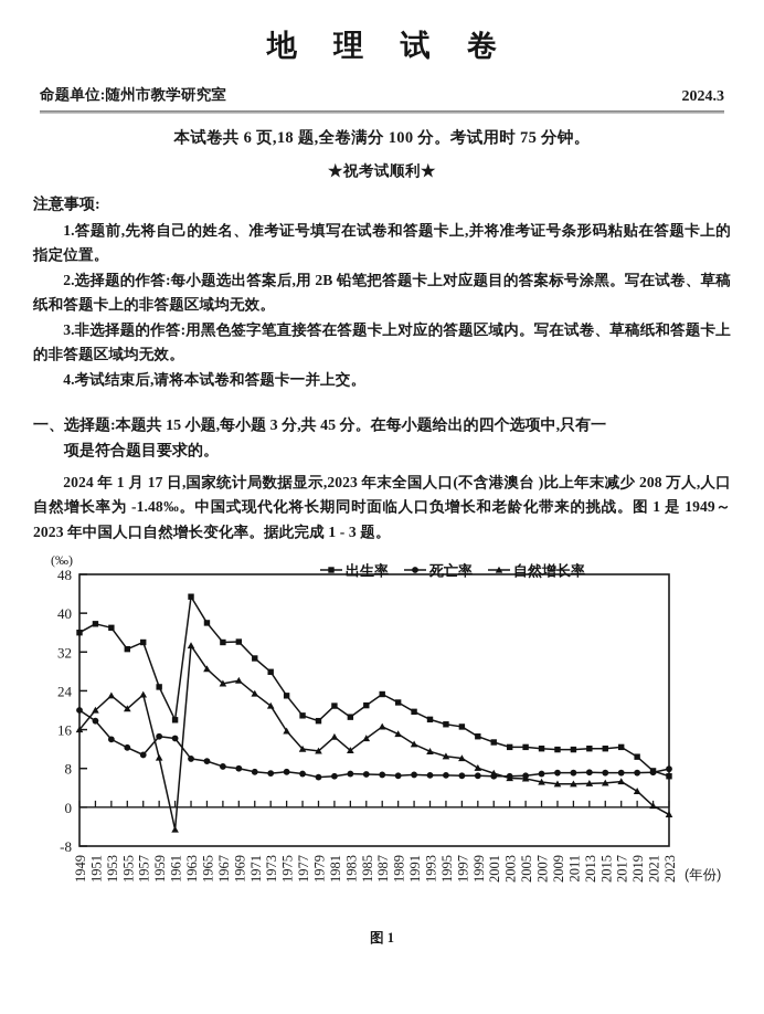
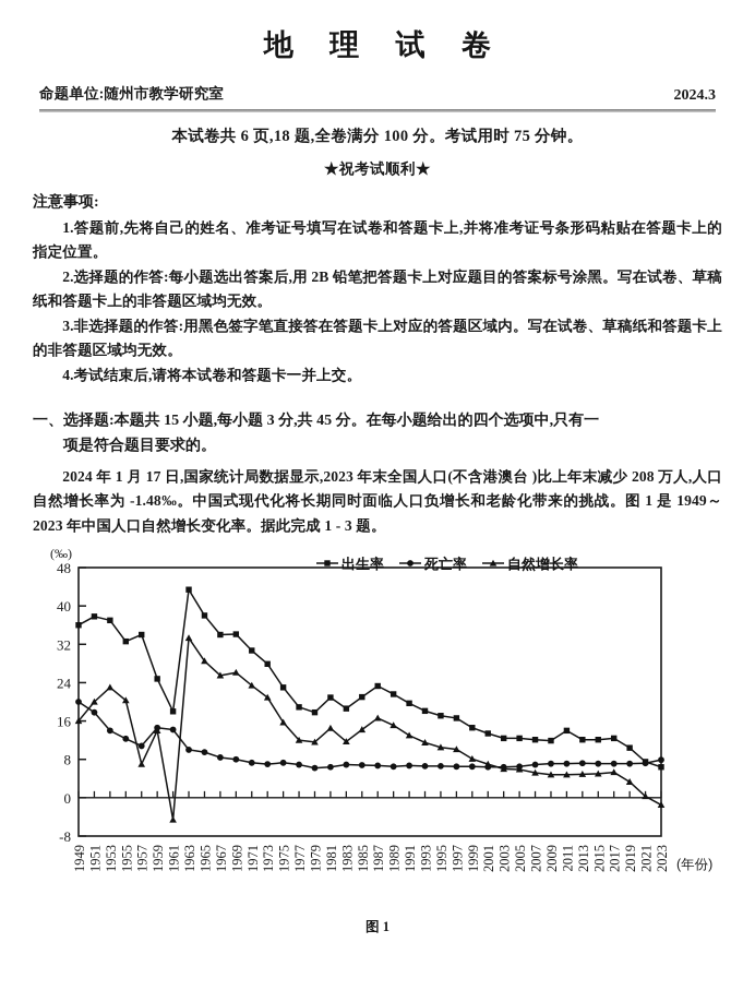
自然增长率/1957: 23 -> 7
自然增长率/1959: 10 -> 14
出生率/2011: 12 -> 14
